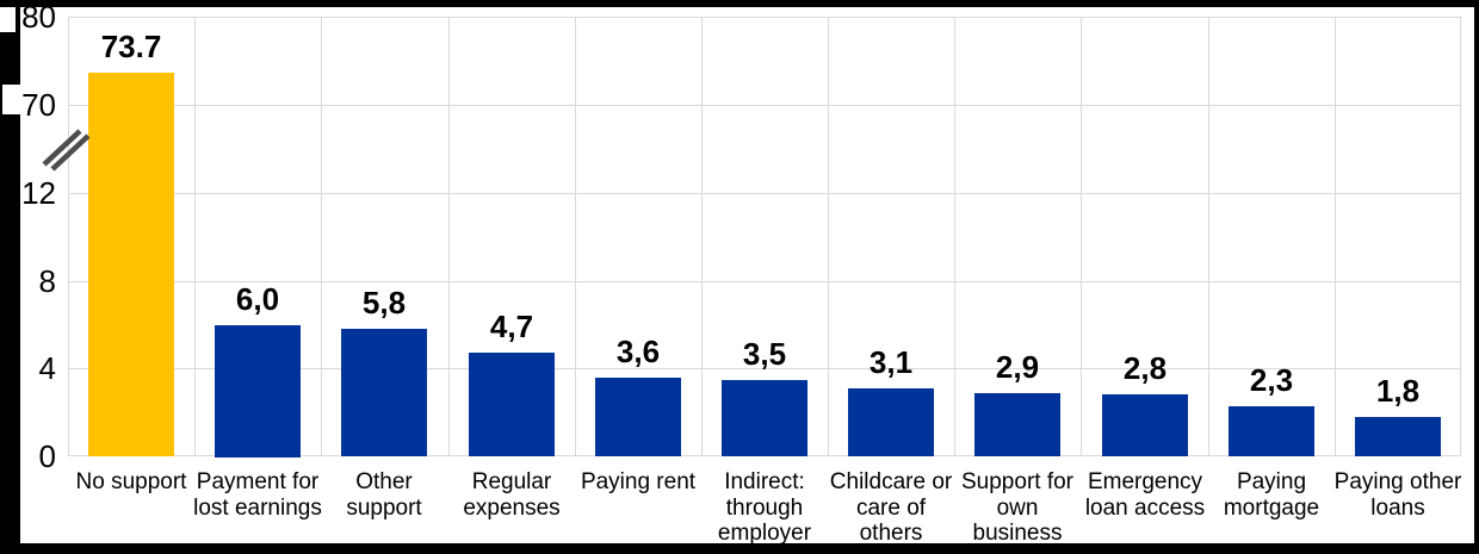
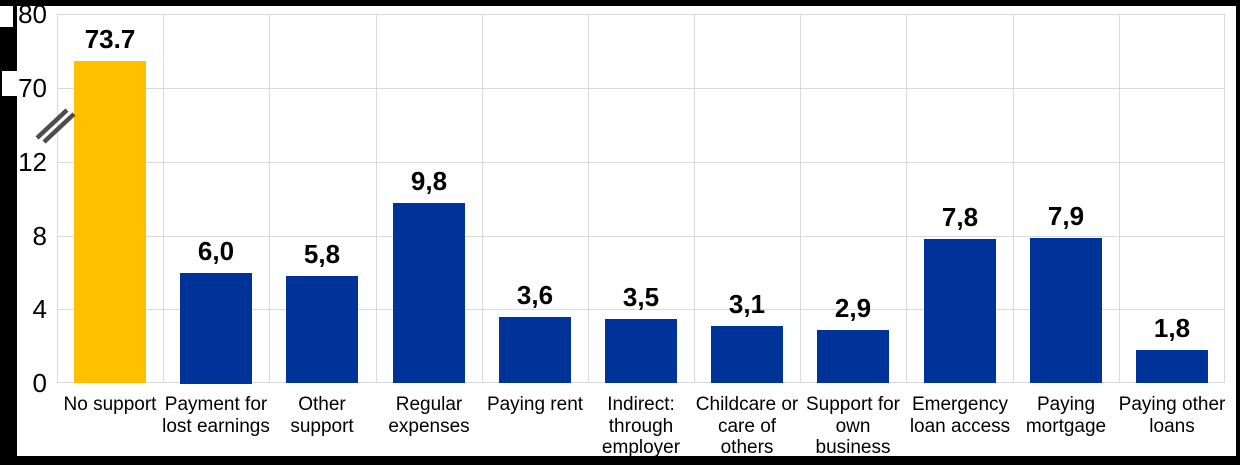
Regular expenses: 4,7 -> 9,8
Emergency loan access: 2,8 -> 7,8
Paying mortgage: 2,3 -> 7,9
